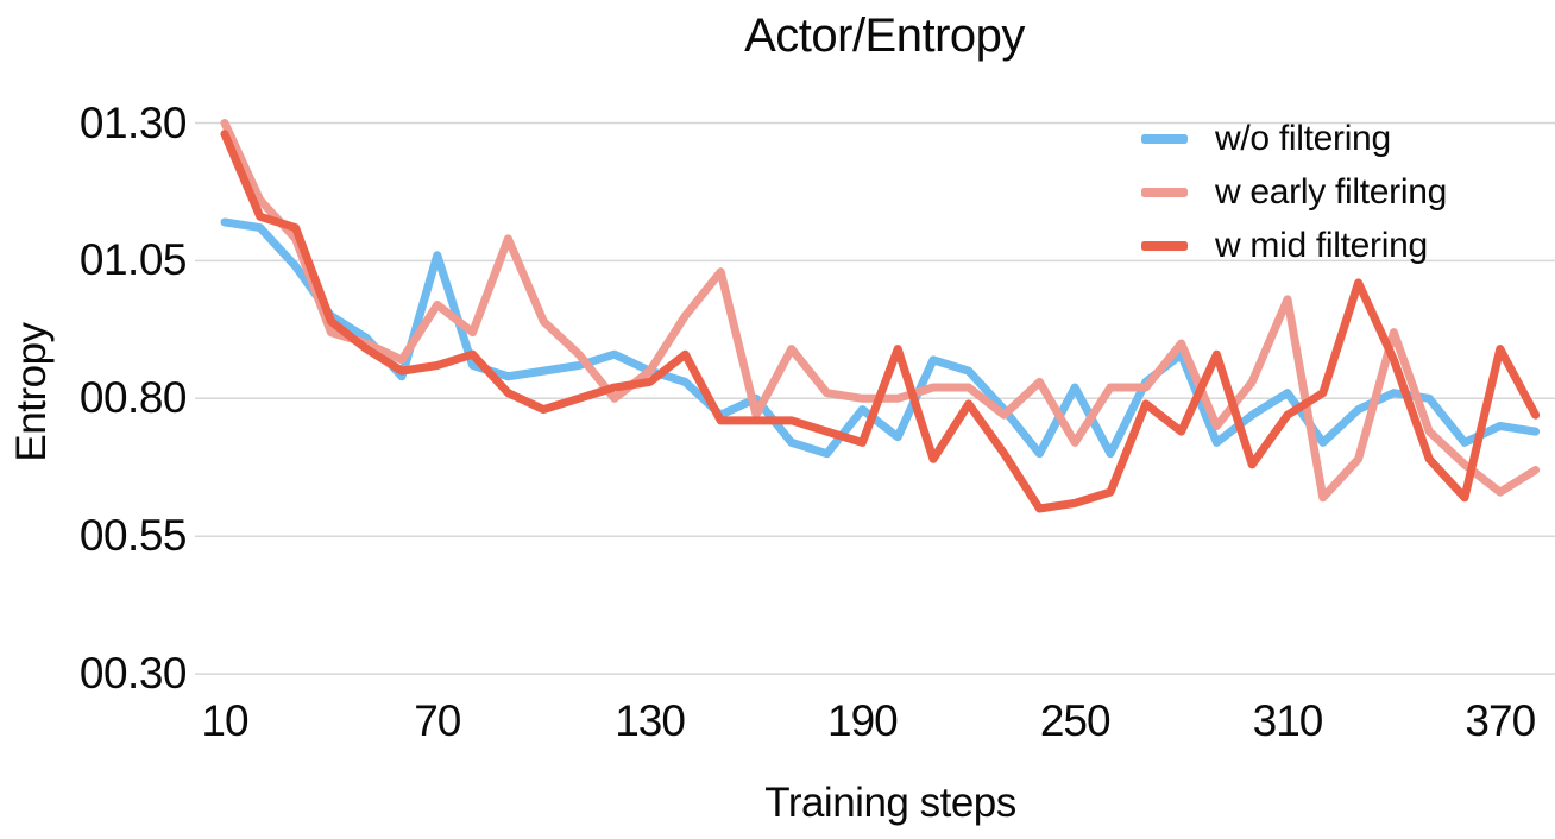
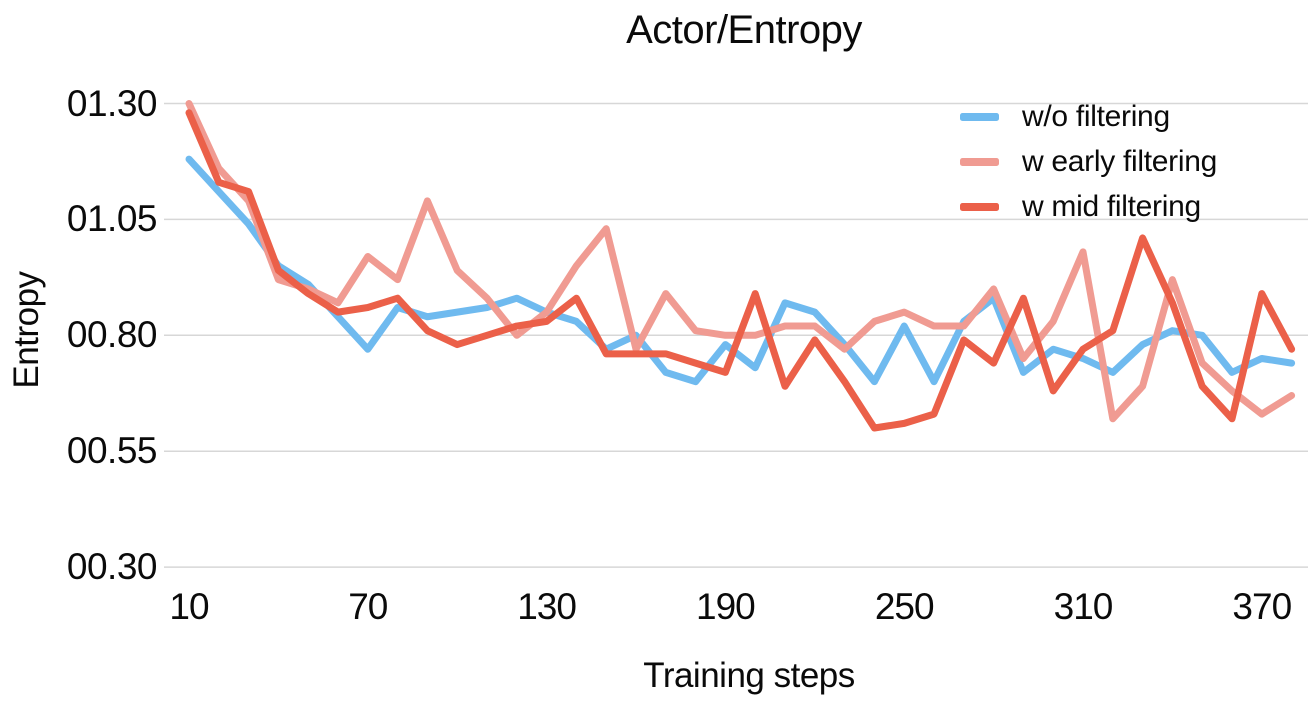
w/o filtering/10: 1.12 -> 1.18
w/o filtering/70: 1.06 -> 0.77
w early filtering/250: 0.72 -> 0.85
w/o filtering/310: 0.81 -> 0.75
